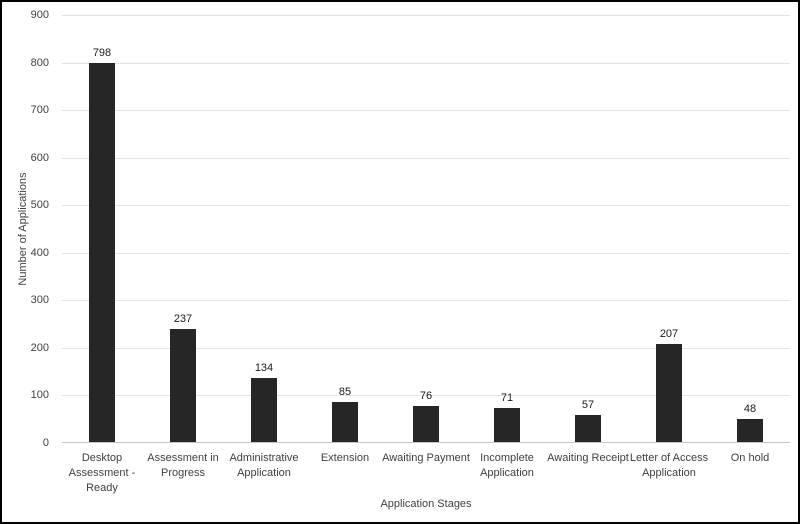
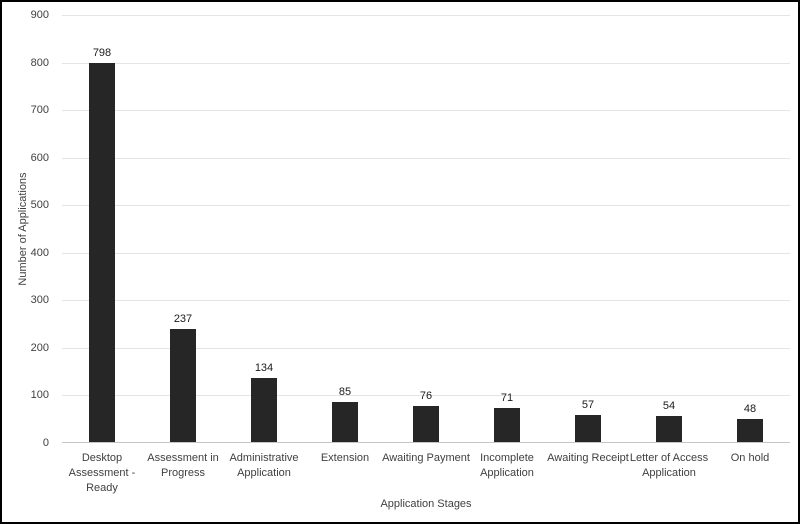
Letter of Access Application: 207 -> 54
